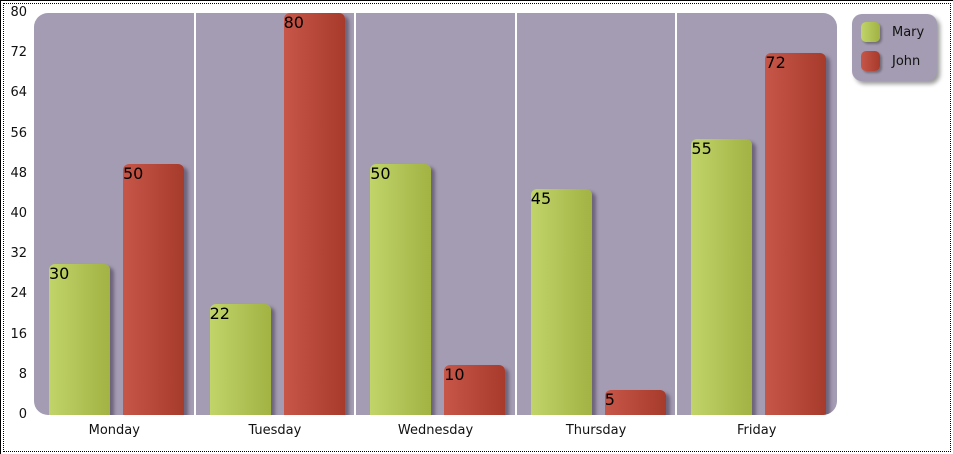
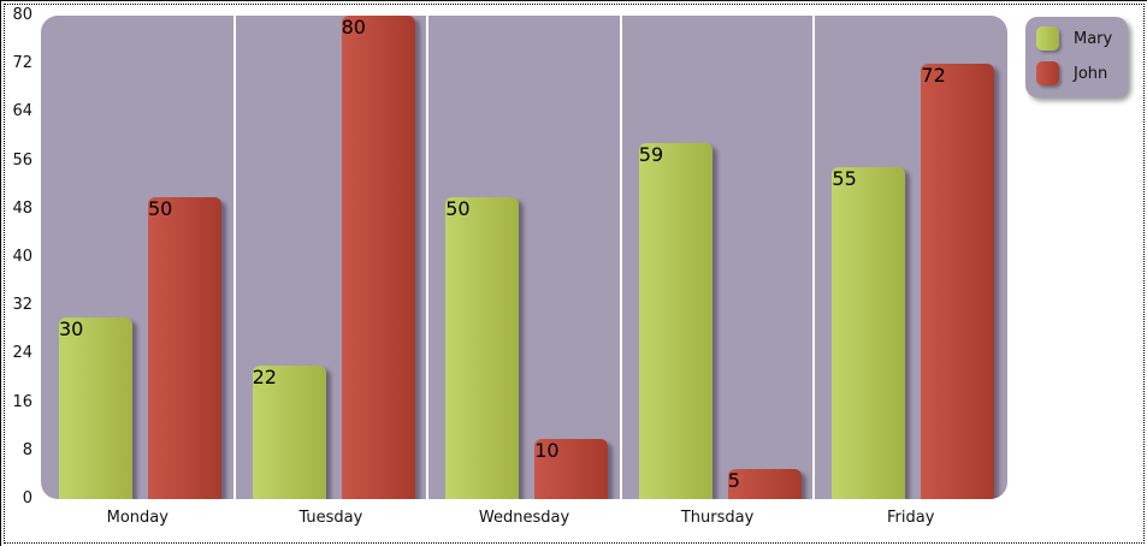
Mary/Thursday: 45 -> 59
